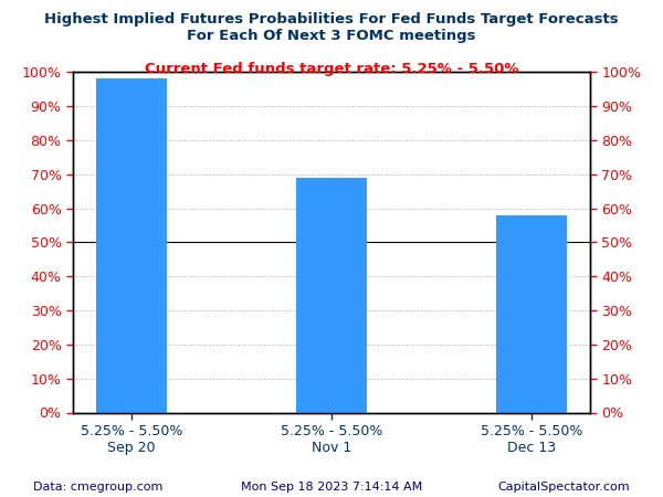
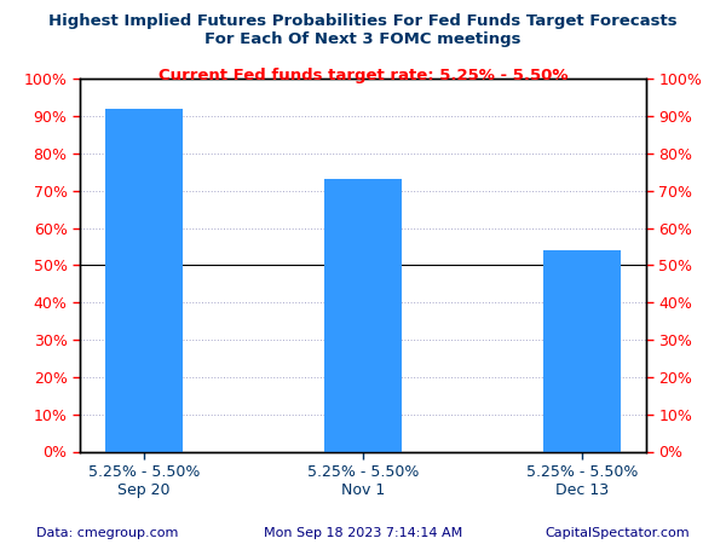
5.25% - 5.50% Sep 20: 98% -> 92%
5.25% - 5.50% Nov 1: 69% -> 73%
5.25% - 5.50% Dec 13: 58% -> 54%
